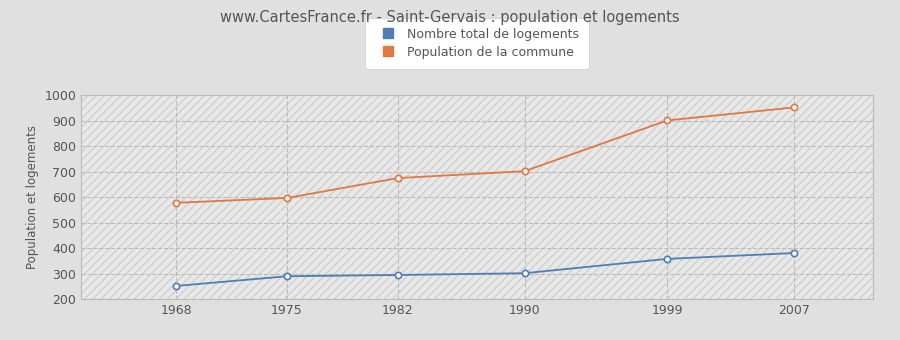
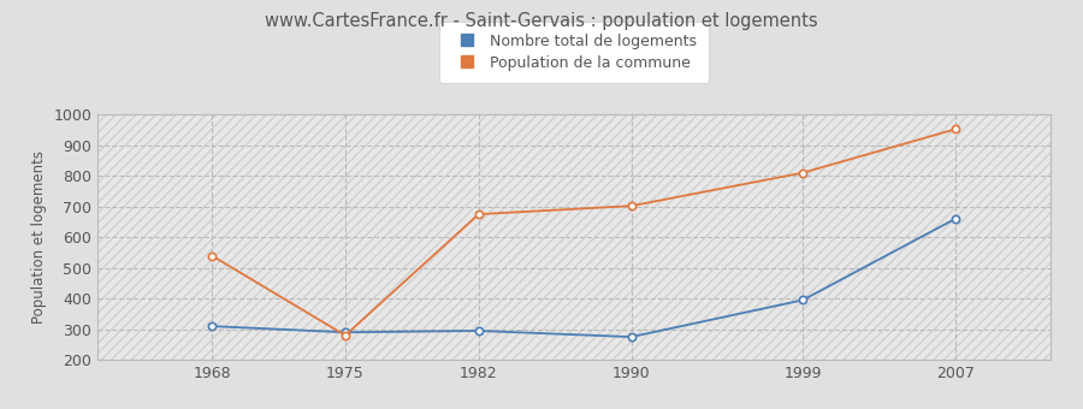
Nombre total de logements/1968: 252 -> 310
Population de la commune/1968: 578 -> 540
Population de la commune/1975: 597 -> 280
Nombre total de logements/1990: 302 -> 275
Nombre total de logements/1999: 358 -> 395
Population de la commune/1999: 901 -> 810
Nombre total de logements/2007: 381 -> 660
